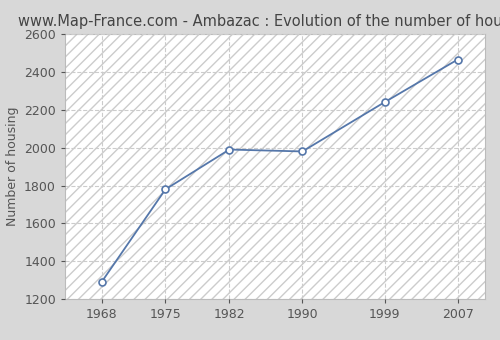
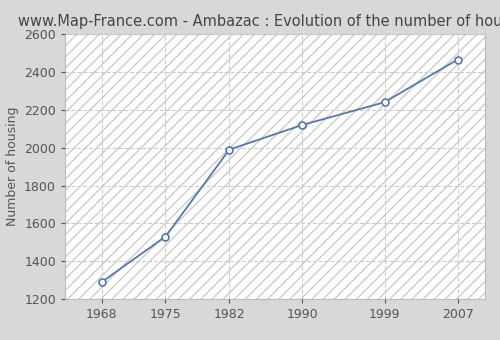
1975: 1780 -> 1530
1990: 1980 -> 2120
